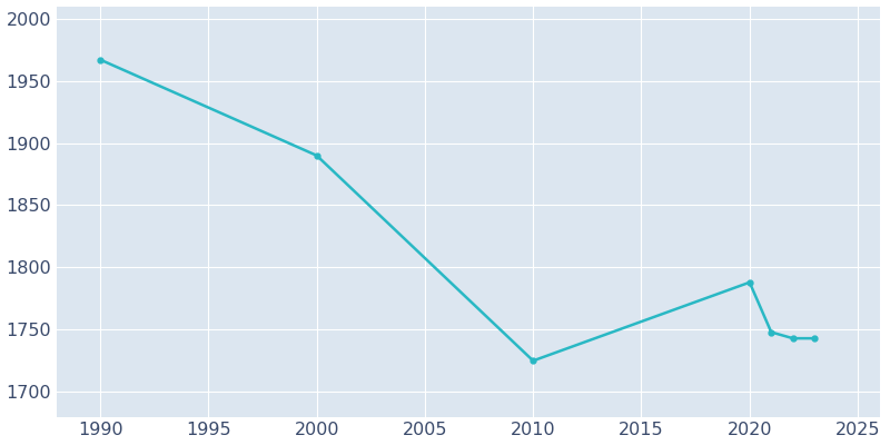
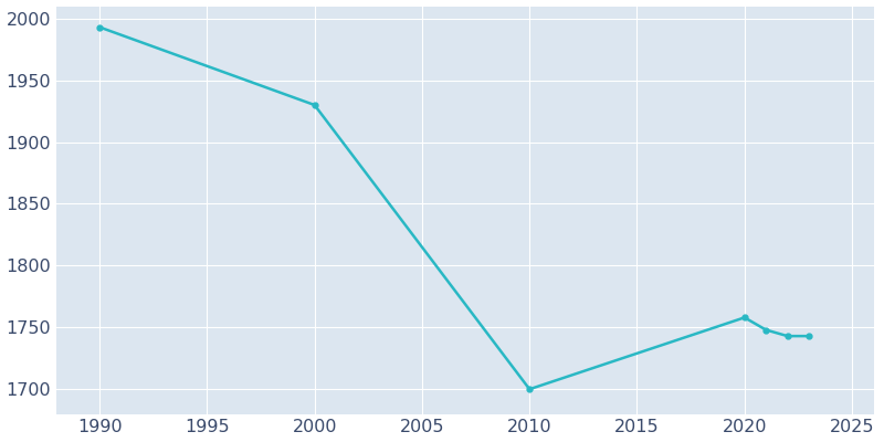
1990: 1967 -> 1993
2000: 1890 -> 1930
2010: 1725 -> 1700
2020: 1788 -> 1758
